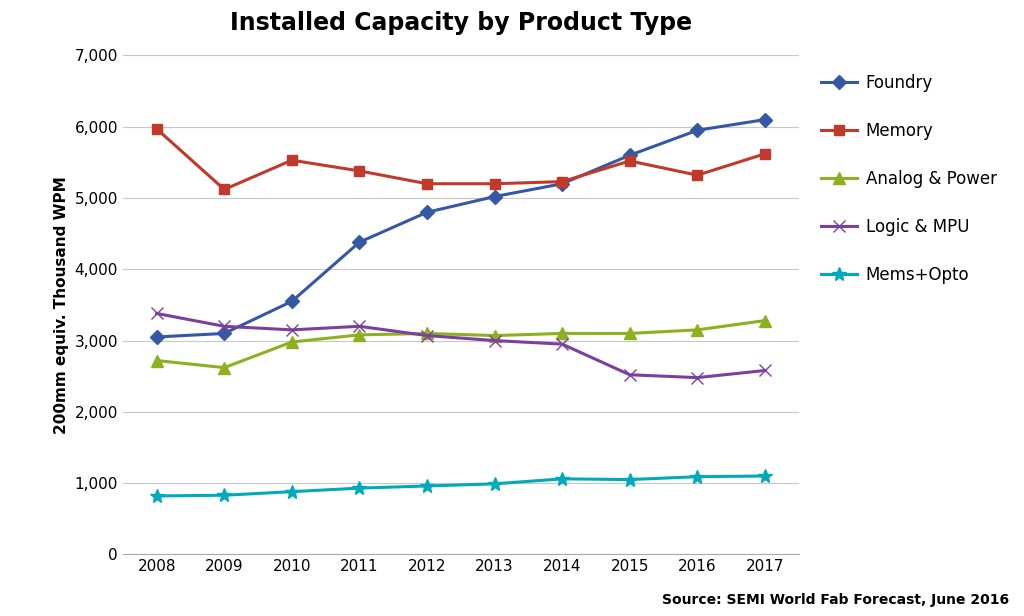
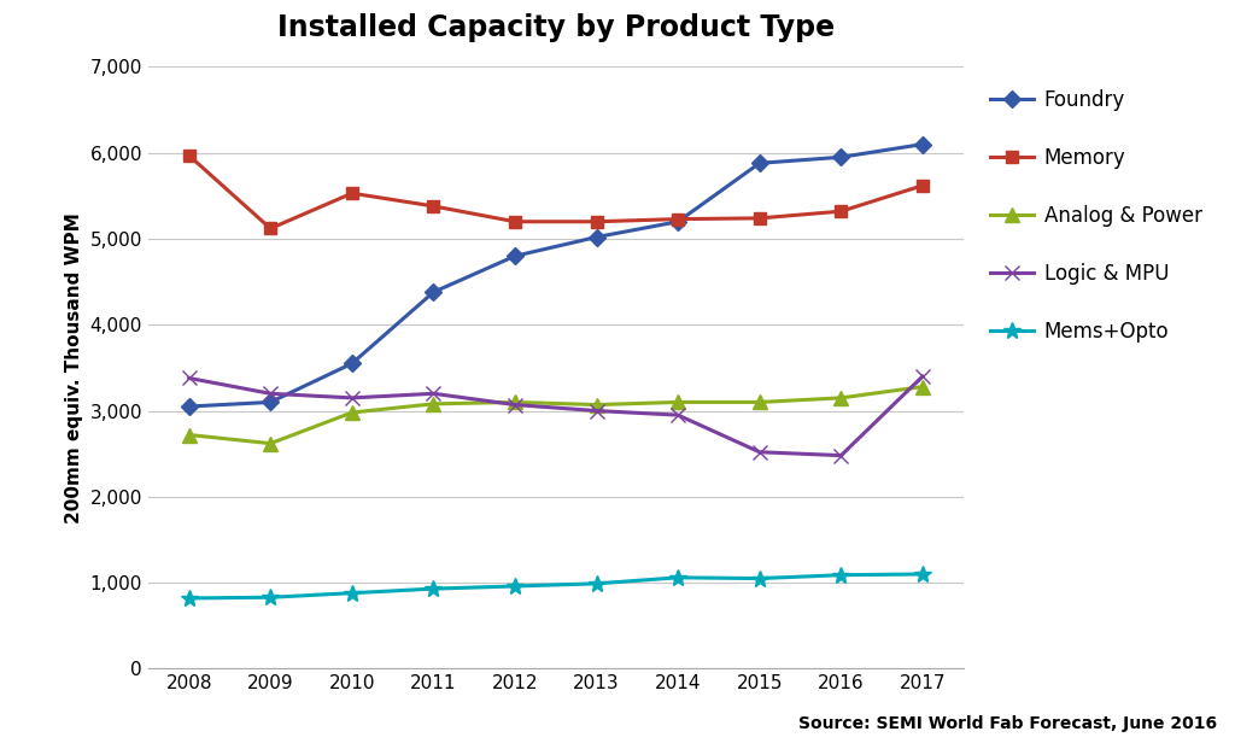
Foundry/2015: 5,600 -> 5,880
Memory/2015: 5,520 -> 5,240
Logic & MPU/2017: 2,580 -> 3,400
